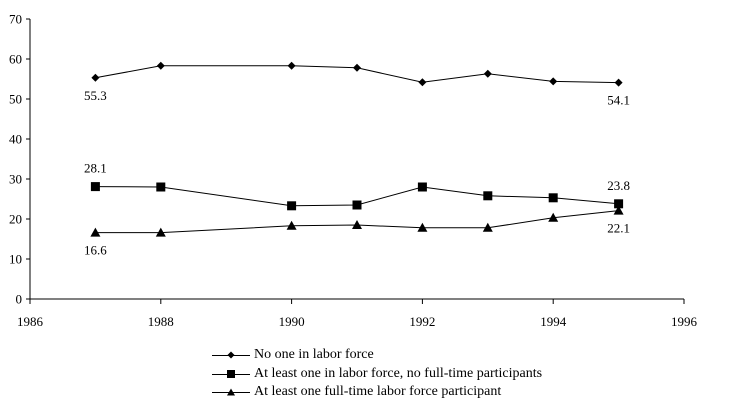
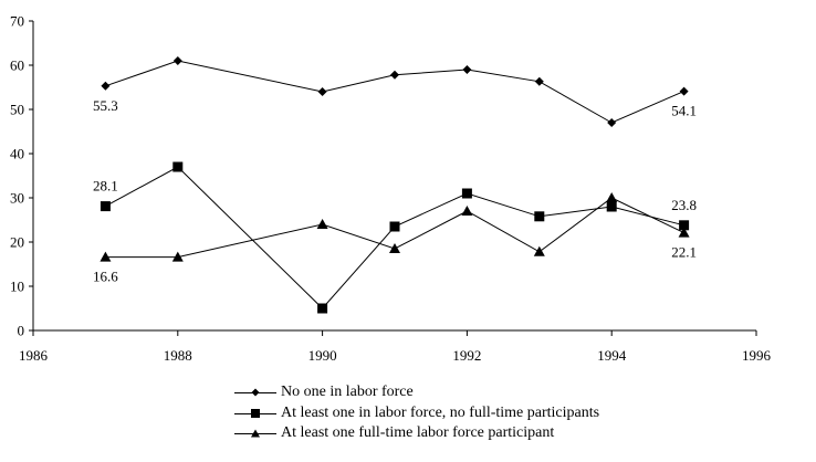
No one in labor force/1988: 58 -> 61
At least one in labor force, no full-time participants/1988: 28 -> 37
No one in labor force/1990: 58 -> 54
At least one in labor force, no full-time participants/1990: 23 -> 5
At least one full-time labor force participant/1990: 18 -> 24
No one in labor force/1992: 54 -> 59
At least one in labor force, no full-time participants/1992: 28 -> 31
At least one full-time labor force participant/1992: 18 -> 27
No one in labor force/1994: 54 -> 47
At least one in labor force, no full-time participants/1994: 25 -> 28
At least one full-time labor force participant/1994: 20 -> 30
